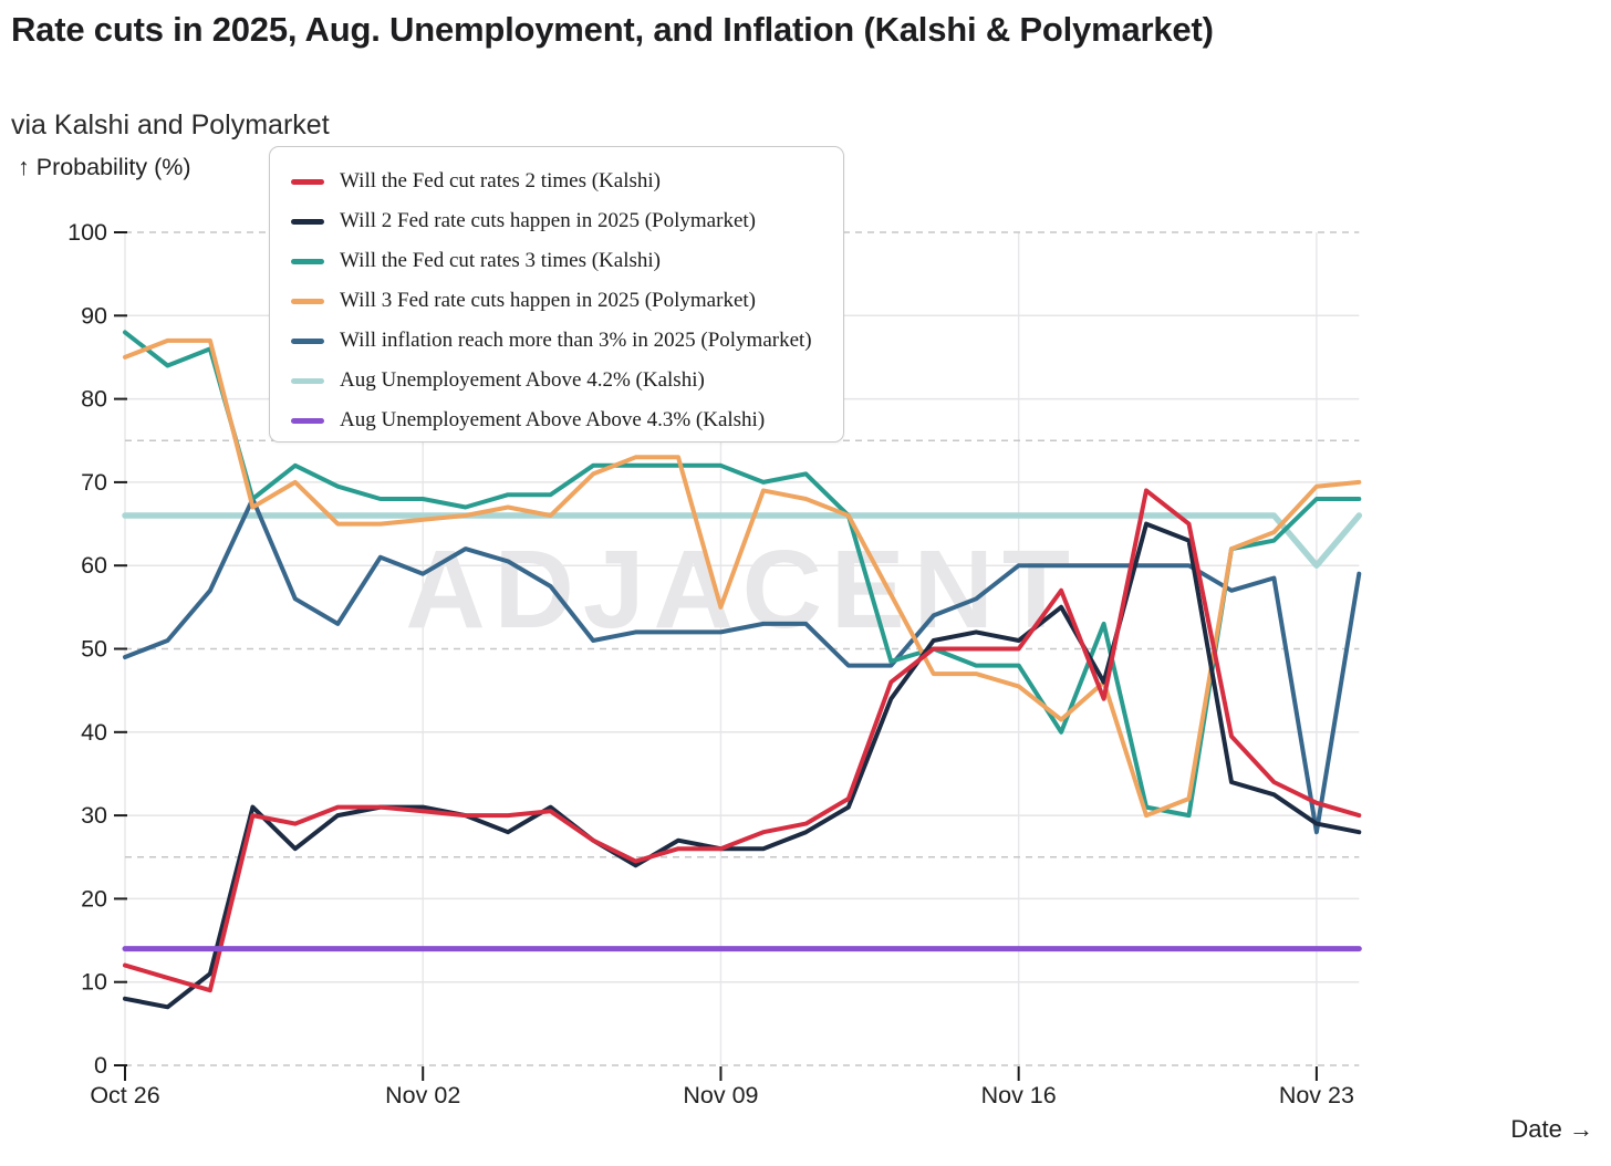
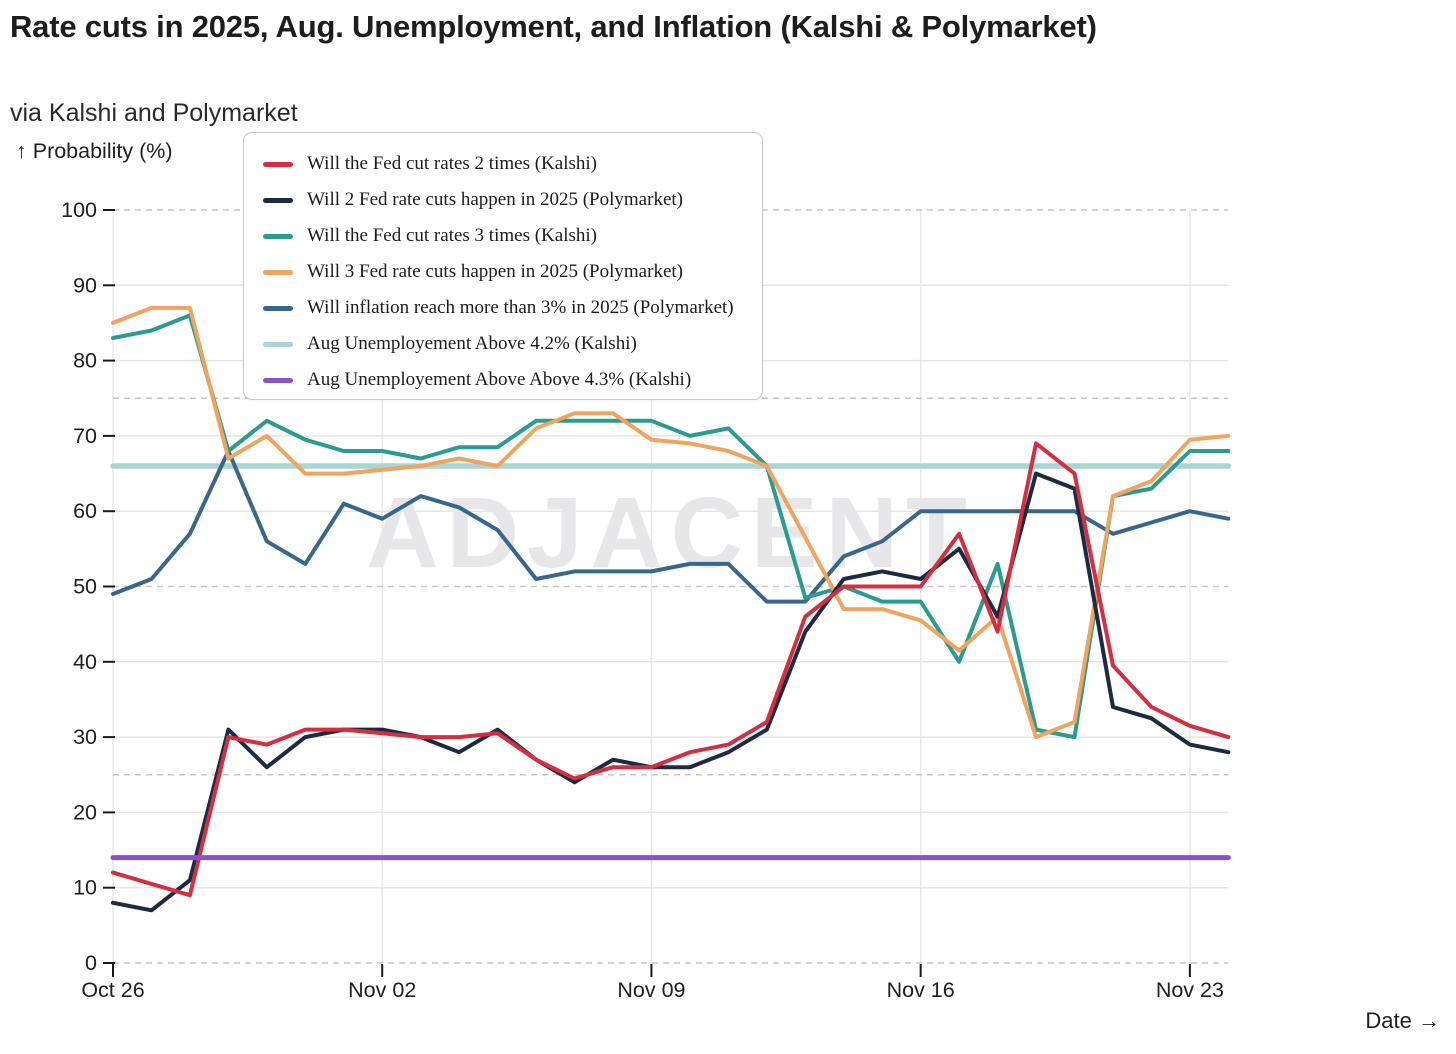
Will the Fed cut rates 3 times (Kalshi)/Oct 26: 88 -> 83
Will 3 Fed rate cuts happen in 2025 (Polymarket)/Nov 09: 55 -> 70
Will inflation reach more than 3% in 2025 (Polymarket)/Nov 23: 28 -> 60
Aug Unemployement Above 4.2% (Kalshi)/Nov 23: 60 -> 66
